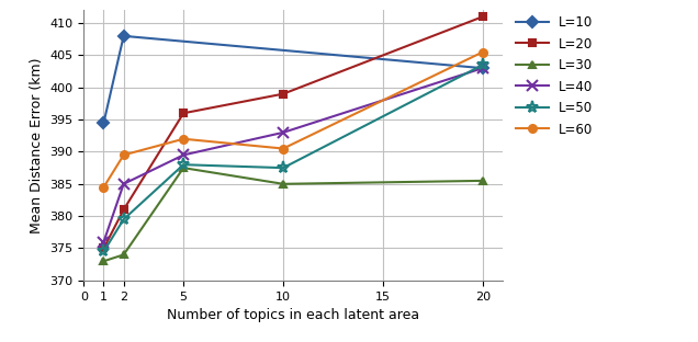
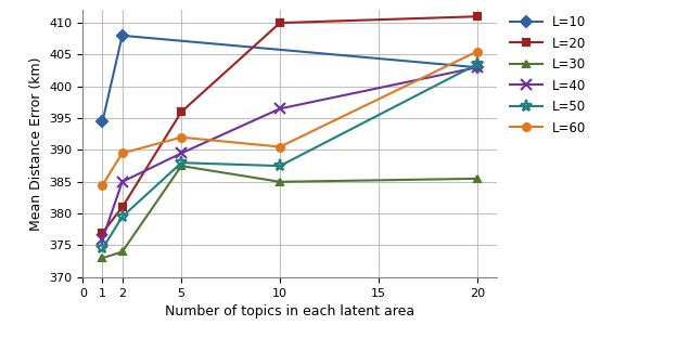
L=20/1: 375 -> 377
L=20/10: 399 -> 410
L=40/10: 393.0 -> 396.5
